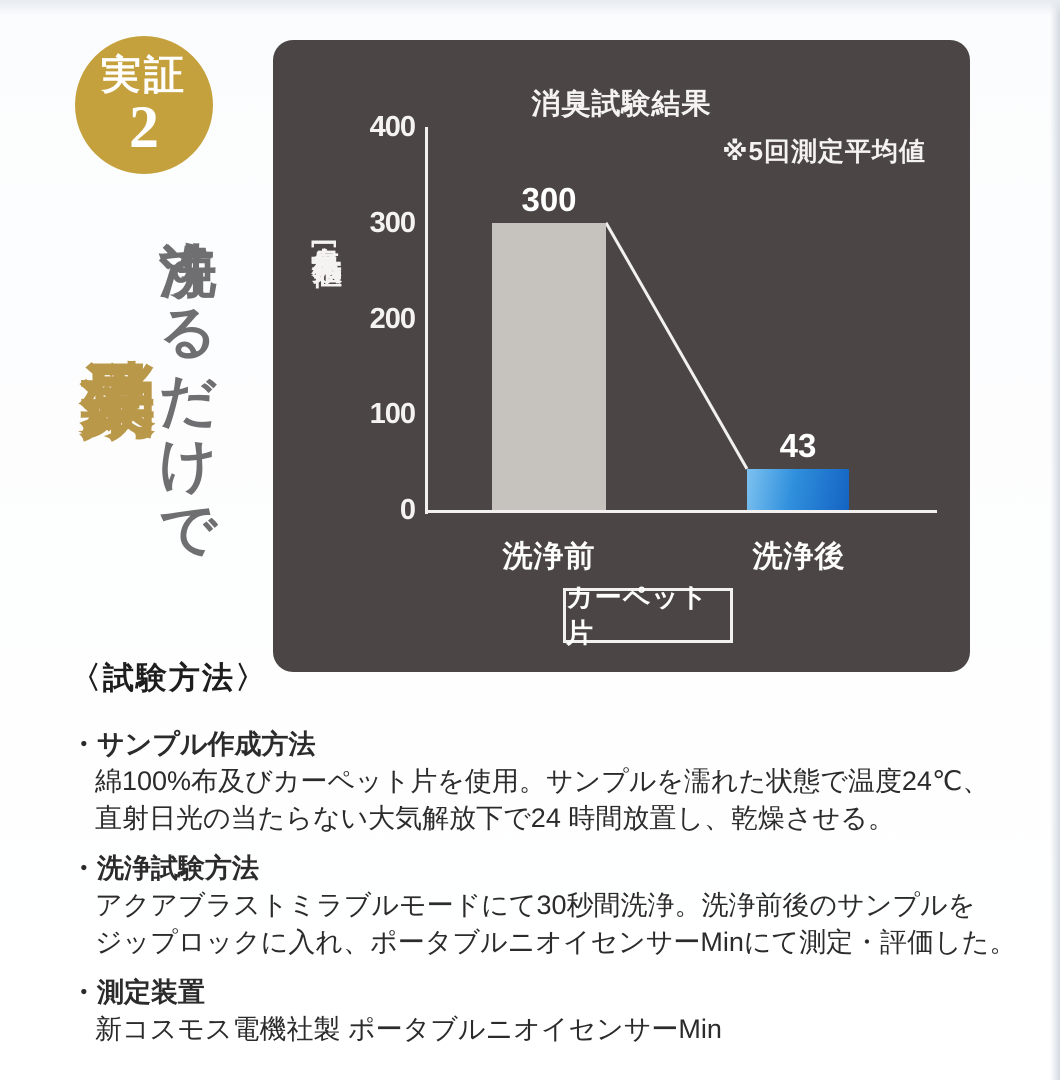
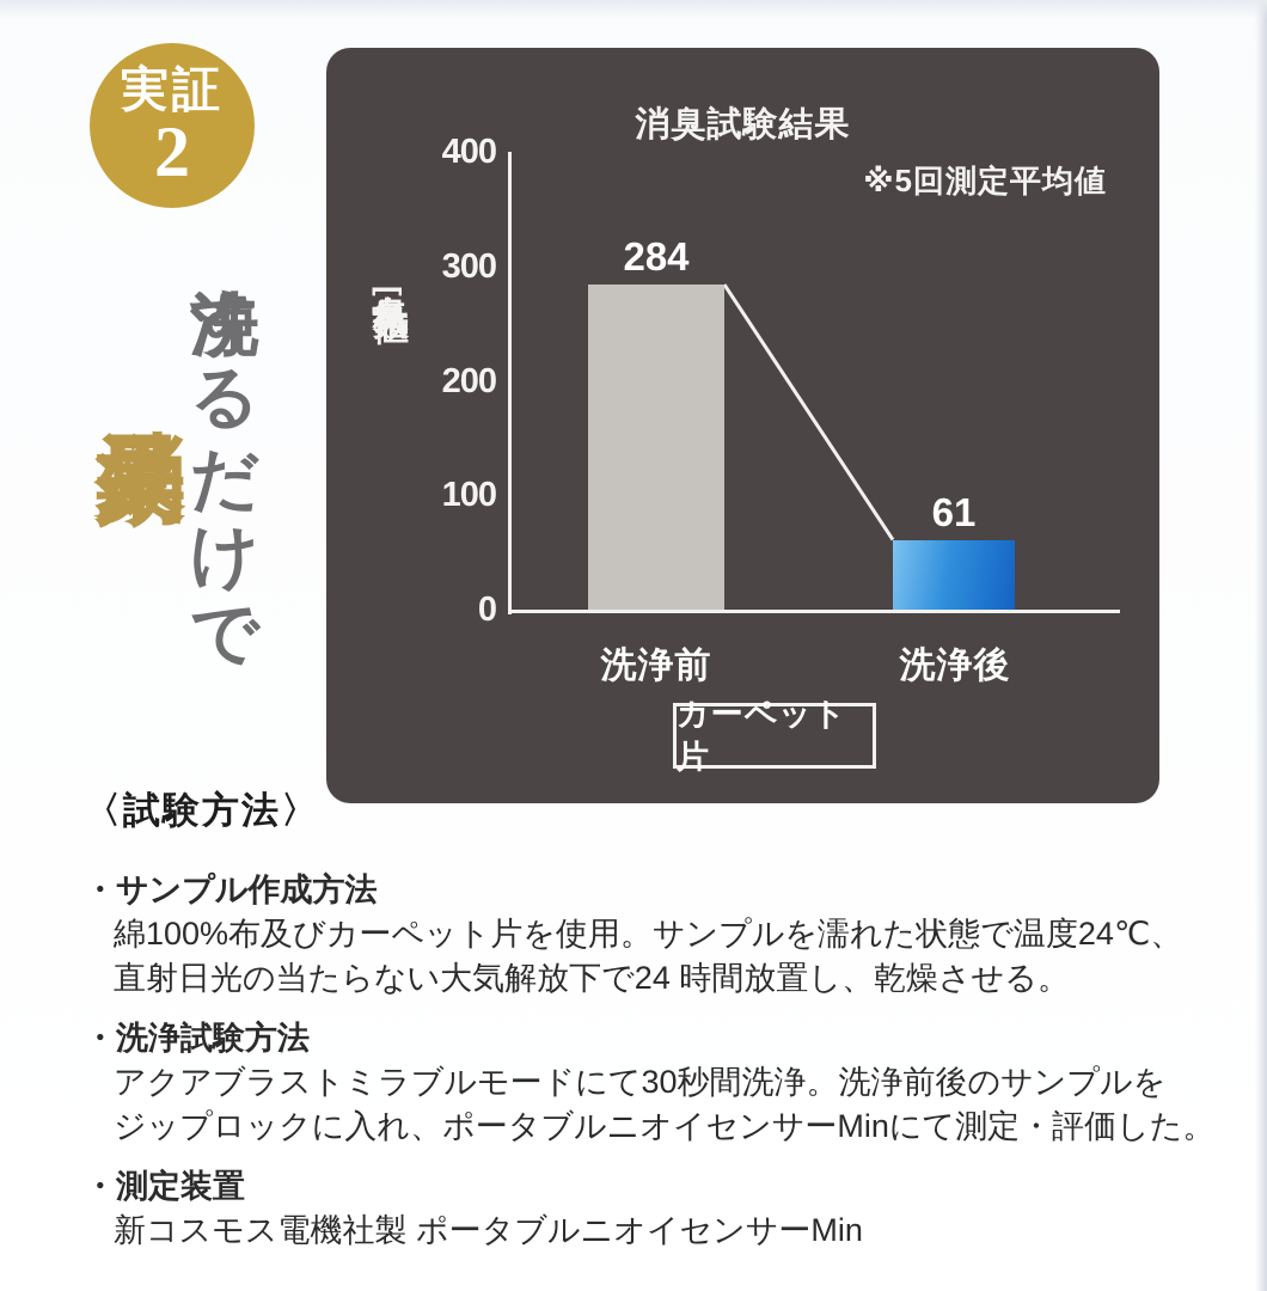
洗浄前: 300 -> 284
洗浄後: 43 -> 61
